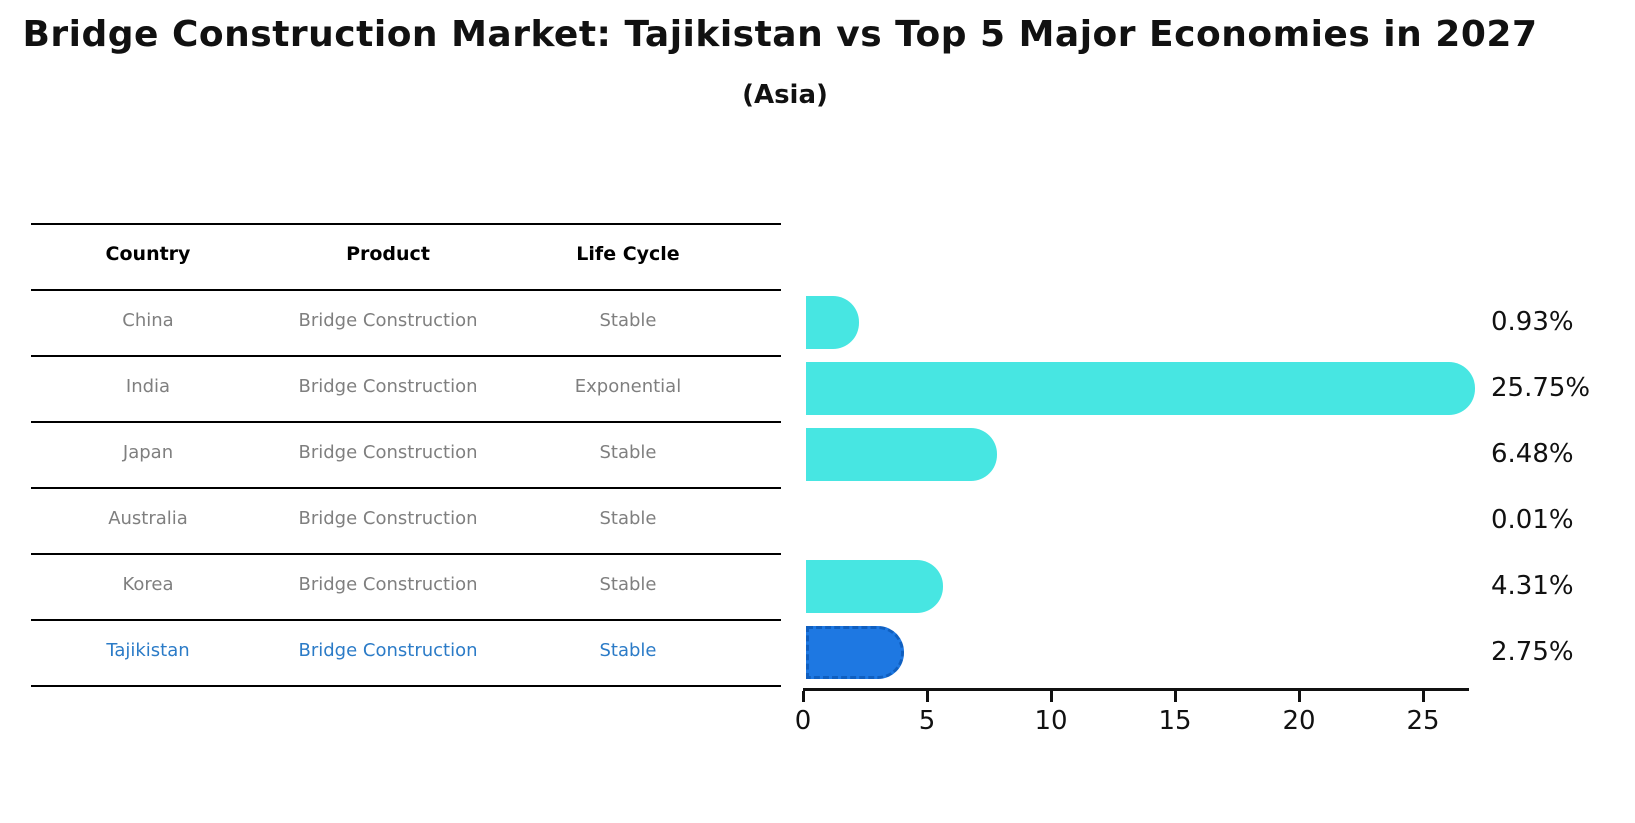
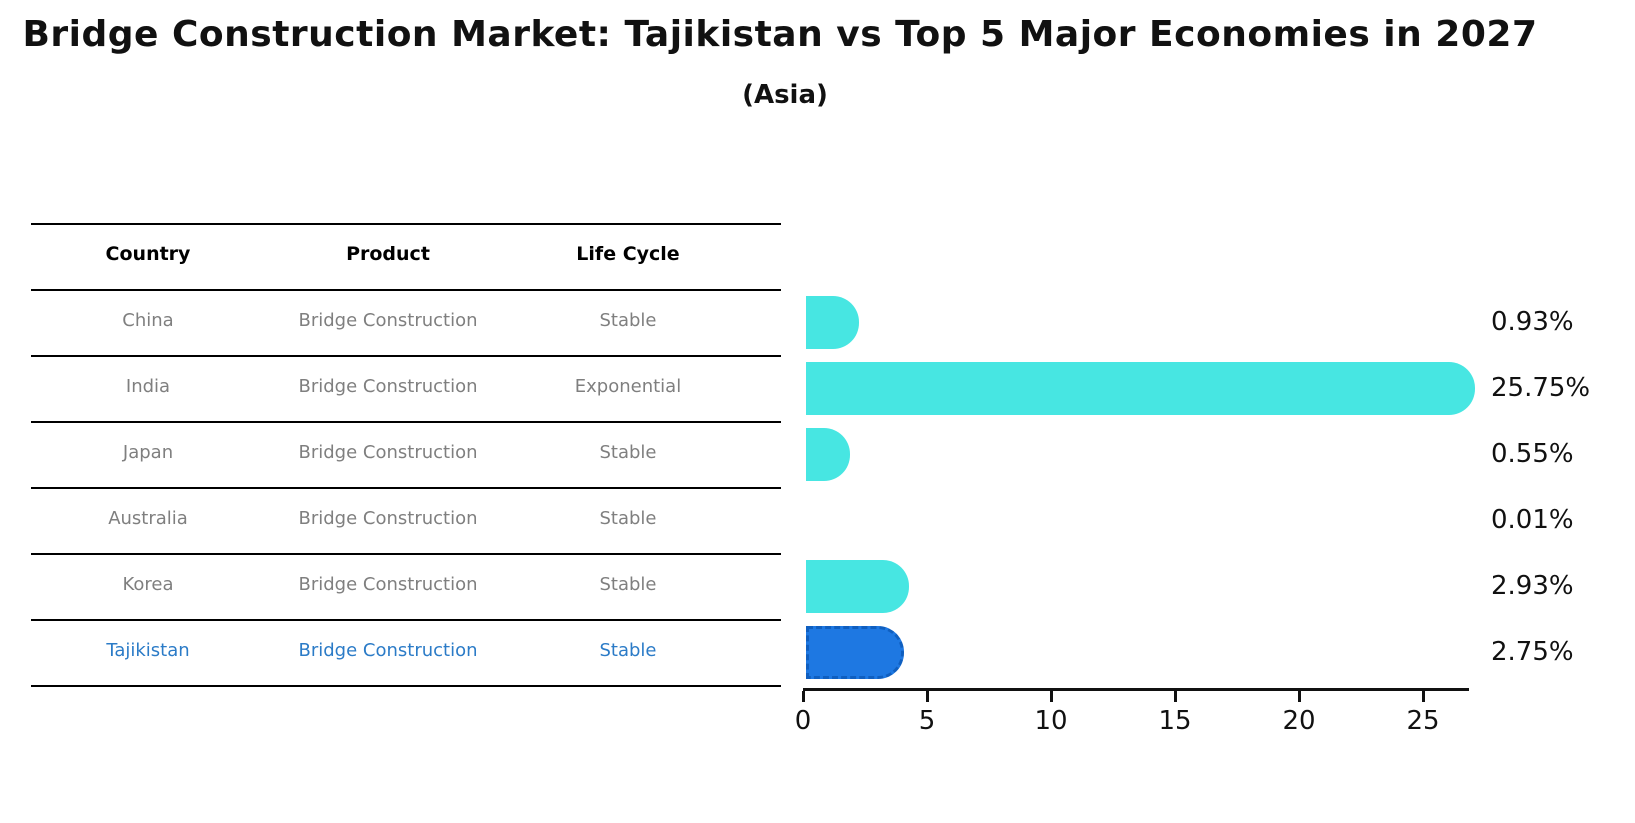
Japan: 6.48% -> 0.55%
Korea: 4.31% -> 2.93%
